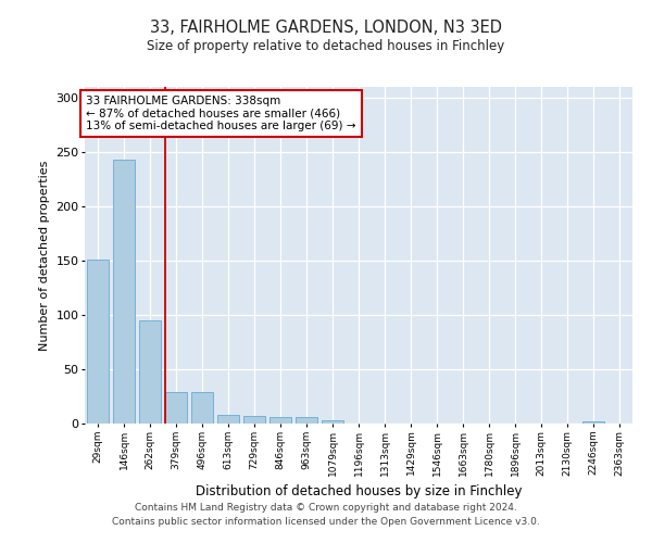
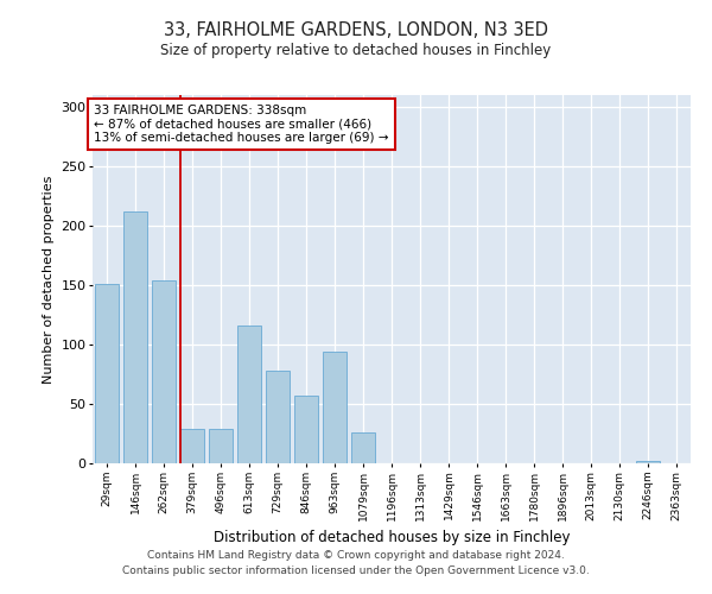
146sqm: 243 -> 212
262sqm: 95 -> 154
613sqm: 8 -> 116
729sqm: 7 -> 78
846sqm: 6 -> 57
963sqm: 6 -> 94
1079sqm: 3 -> 26
